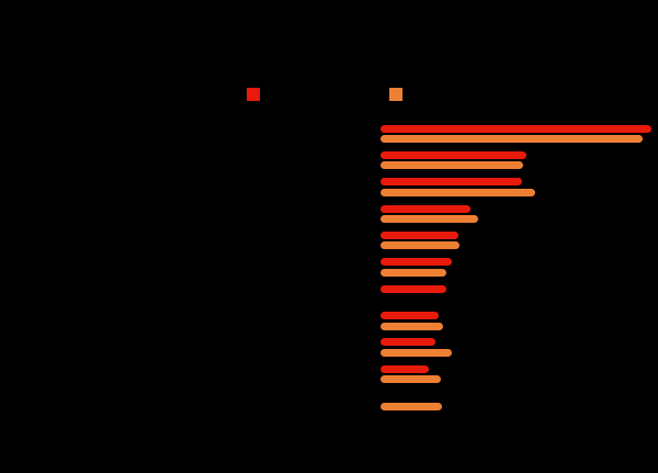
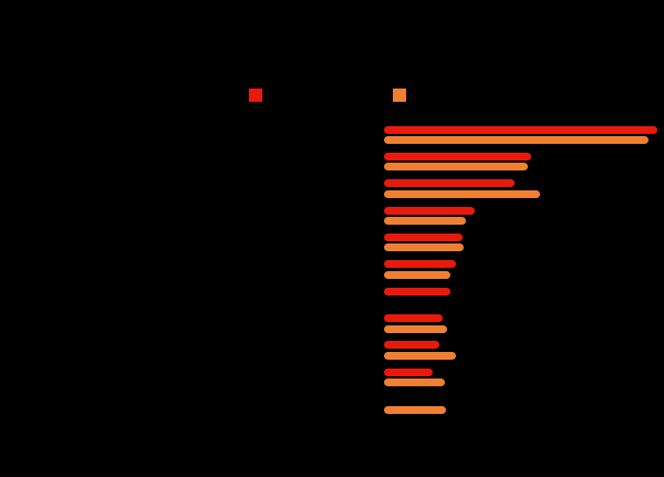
Series 1/Category 3: 51 -> 47
Series 2/Category 4: 35 -> 29
